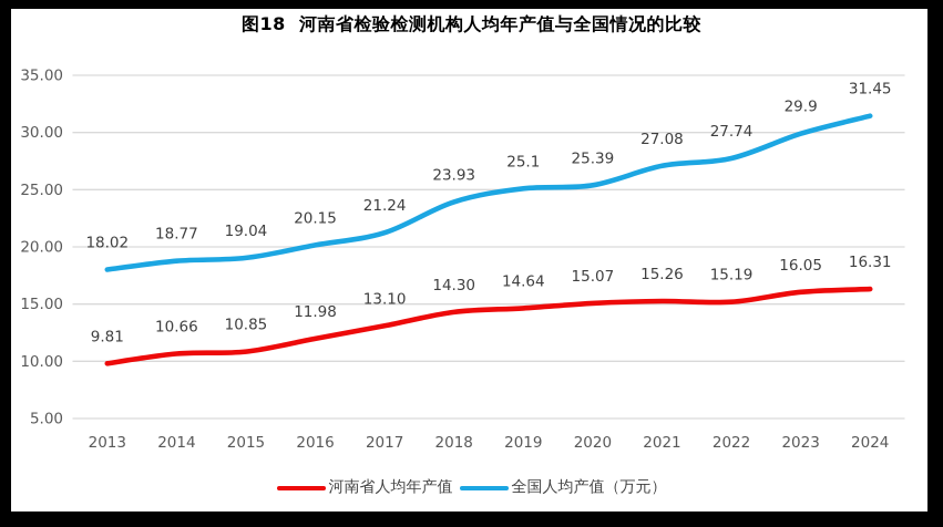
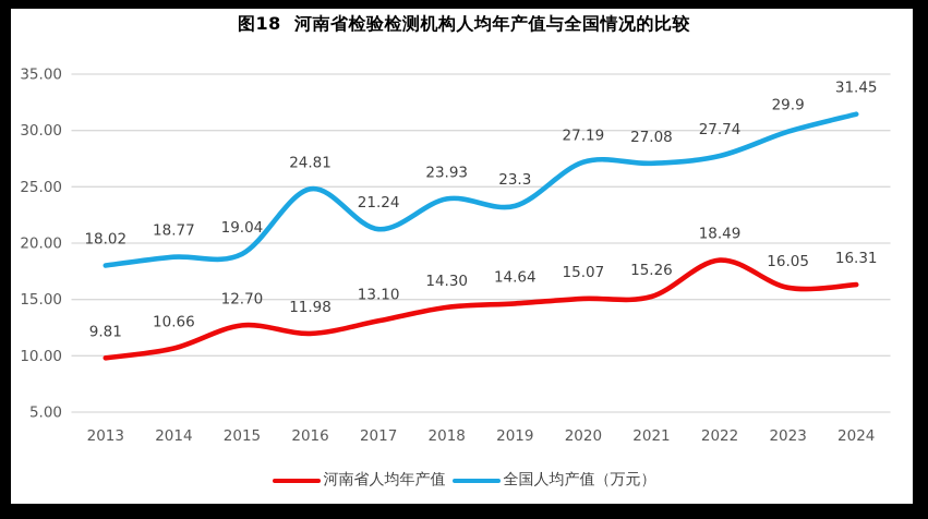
河南省人均年产值/2015: 10.85 -> 12.70
全国人均产值（万元）/2016: 20.15 -> 24.81
全国人均产值（万元）/2019: 25.1 -> 23.3
全国人均产值（万元）/2020: 25.39 -> 27.19
河南省人均年产值/2022: 15.19 -> 18.49
